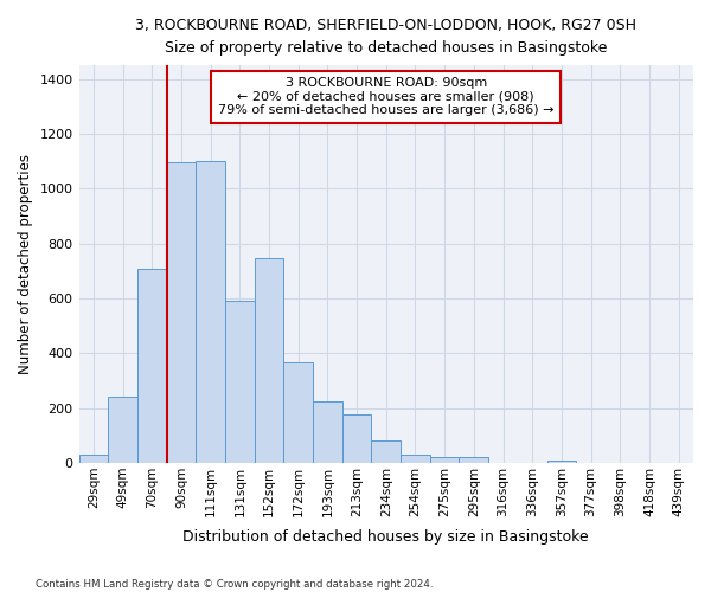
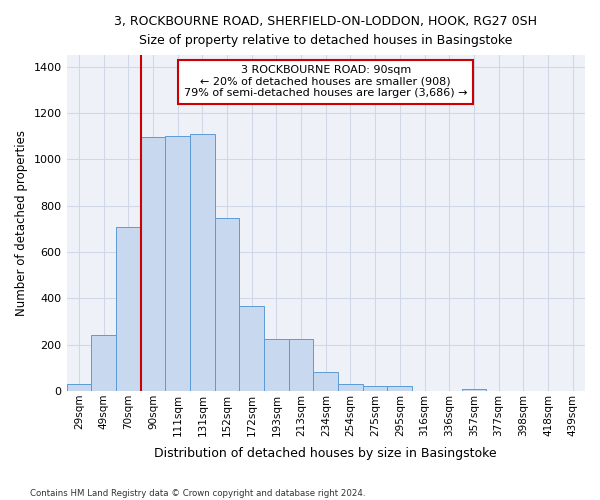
131sqm: 590 -> 1110
213sqm: 175 -> 225
